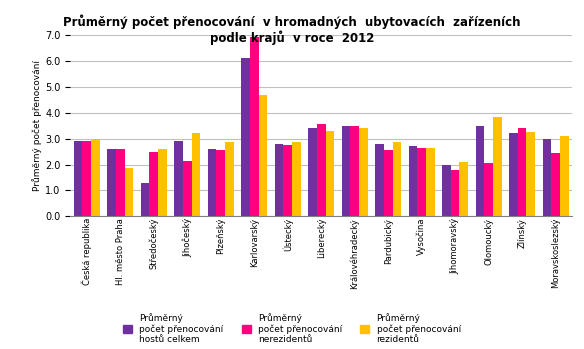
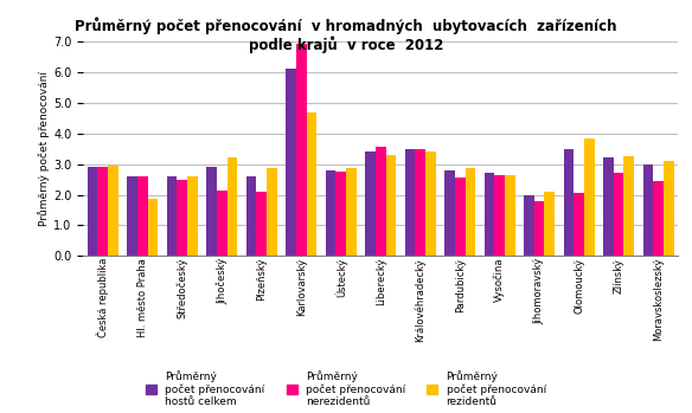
Průměrný počet přenocování hostů celkem/Středočeský: 1.3 -> 2.6
Průměrný počet přenocování nerezidentů/Plzeňský: 2.55 -> 2.10
Průměrný počet přenocování nerezidentů/Zlínský: 3.40 -> 2.70
